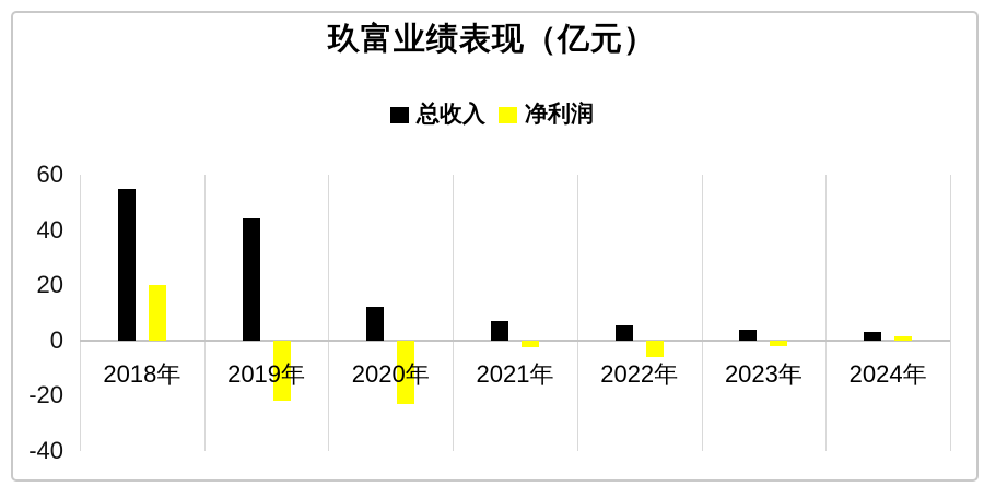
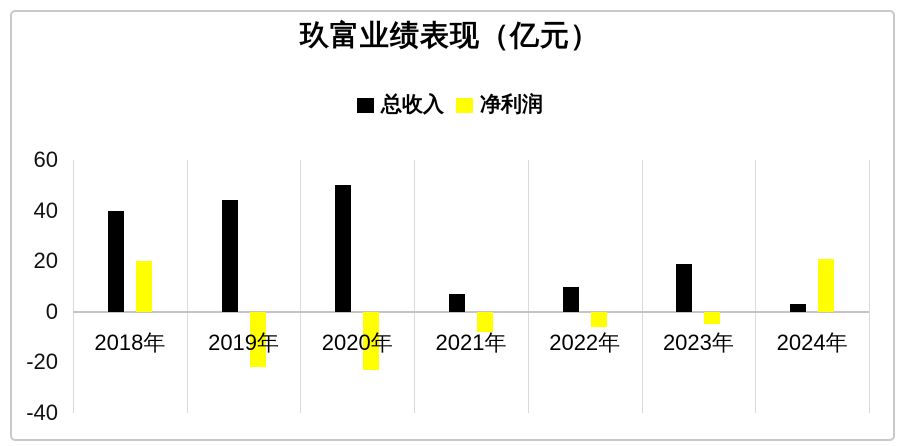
总收入/2018年: 55 -> 40
总收入/2020年: 12 -> 50
净利润/2021年: -2 -> -8
总收入/2022年: 6 -> 10
总收入/2023年: 4 -> 19
净利润/2023年: -2 -> -5
净利润/2024年: 2 -> 21
